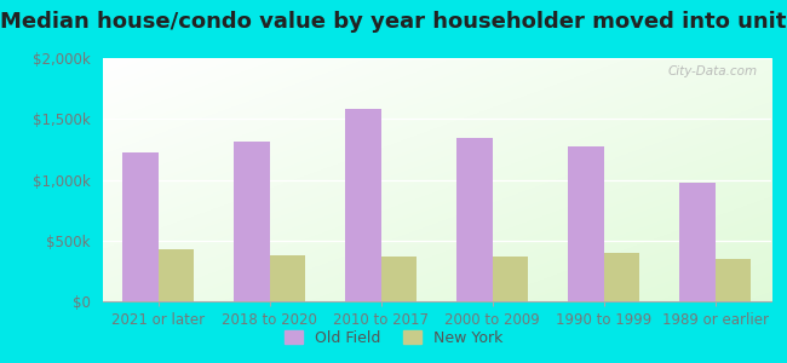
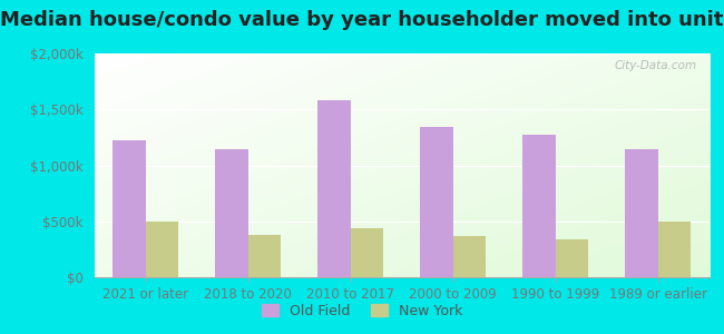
New York/2021 or later: $430k -> $500k
Old Field/2018 to 2020: $1,310k -> $1,140k
New York/2010 to 2017: $370k -> $440k
New York/1990 to 1999: $400k -> $340k
Old Field/1989 or earlier: $980k -> $1,140k
New York/1989 or earlier: $340k -> $500k
